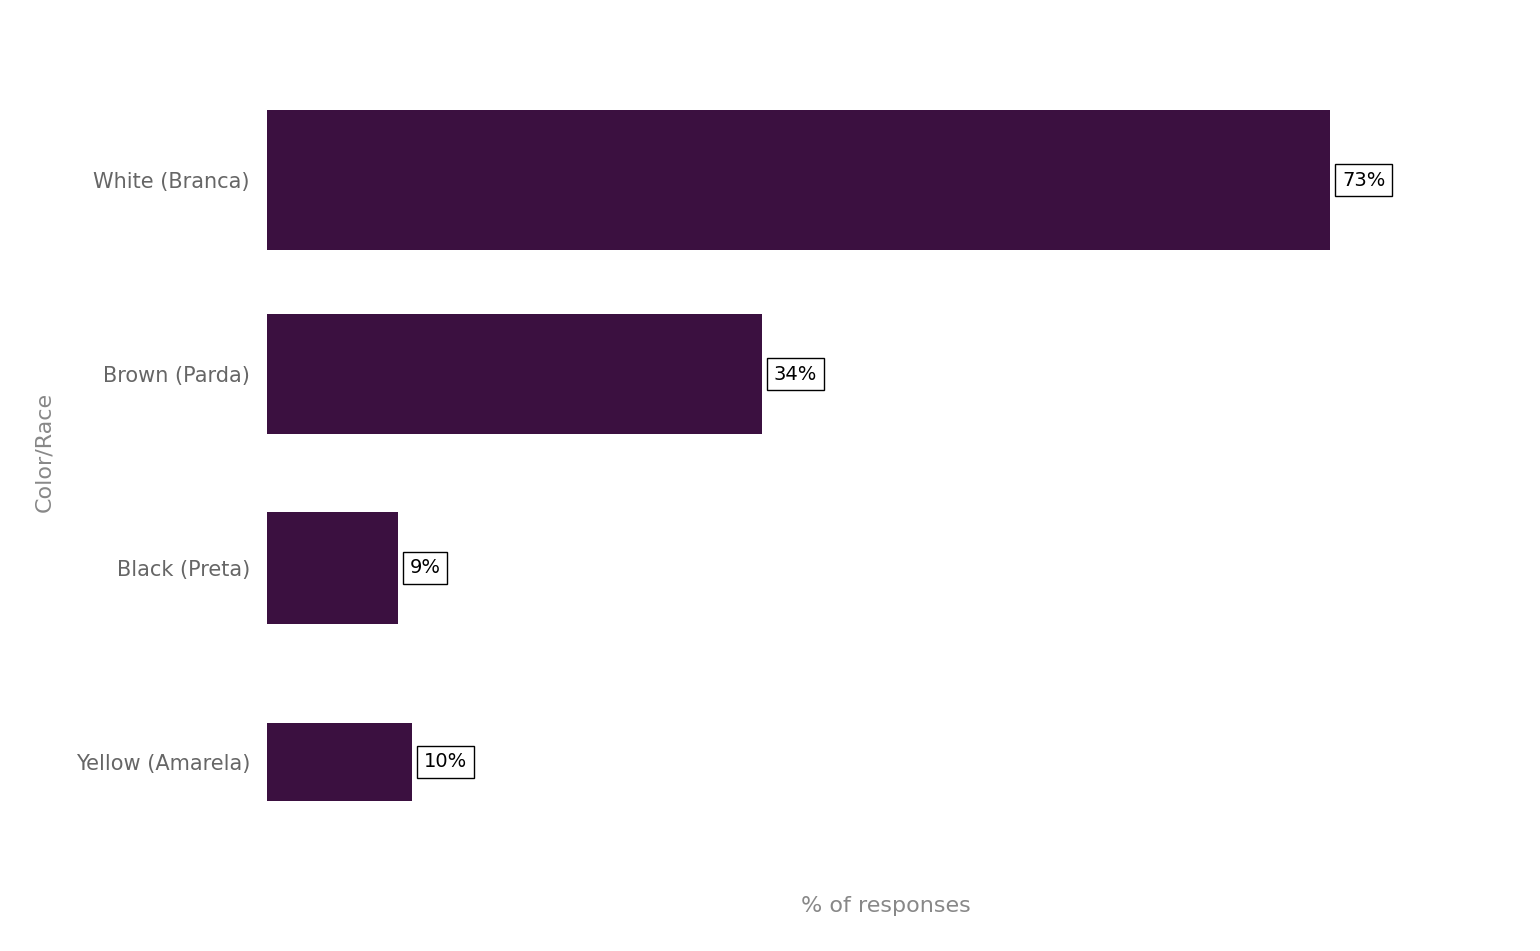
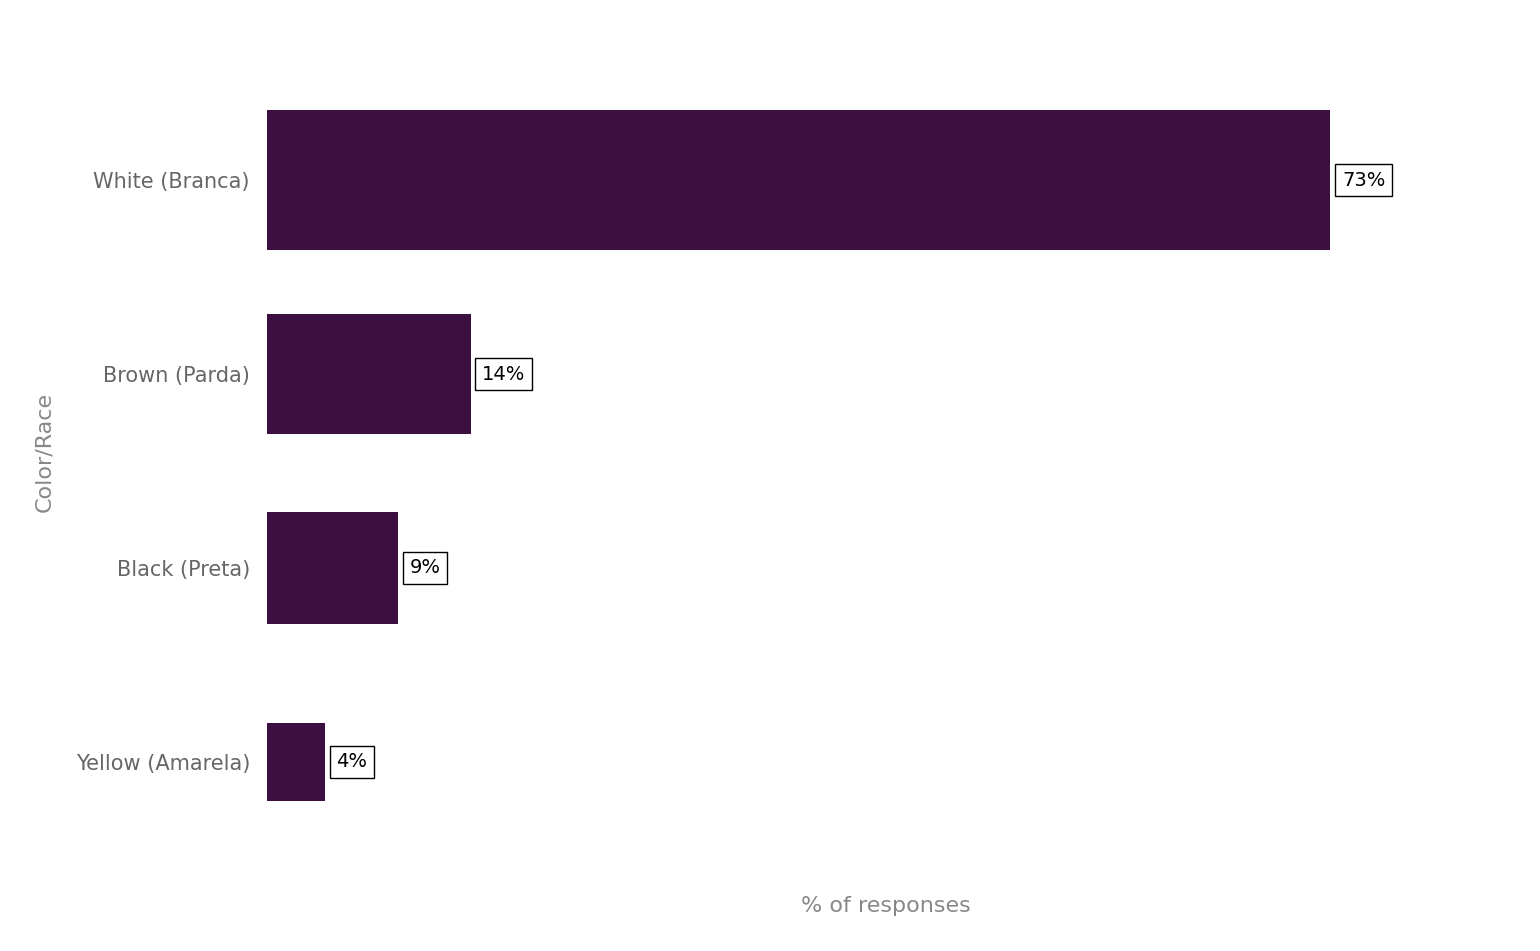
Brown (Parda): 34% -> 14%
Yellow (Amarela): 10% -> 4%
